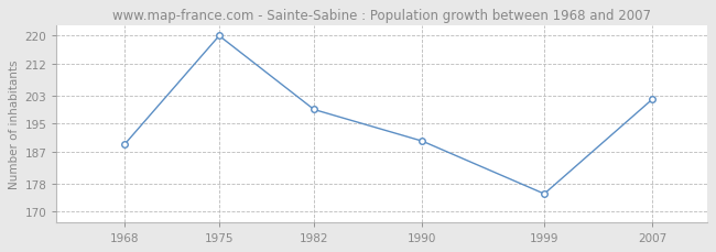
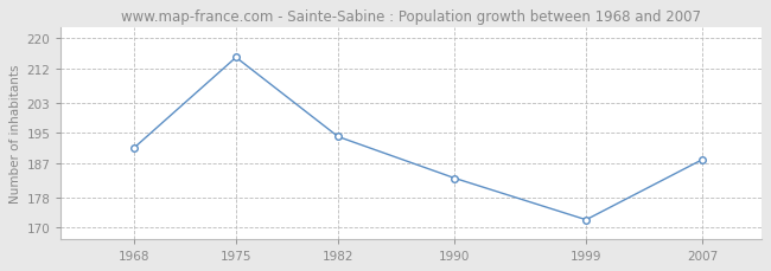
1968: 189 -> 191
1975: 220 -> 215
1982: 199 -> 194
1990: 190 -> 183
1999: 175 -> 172
2007: 202 -> 188
